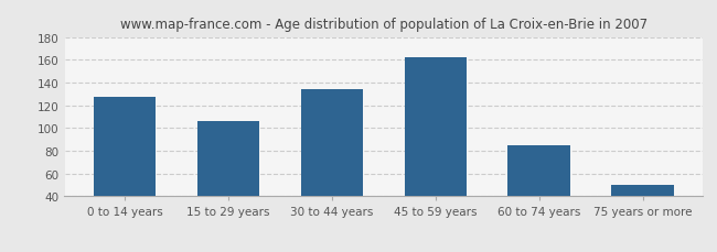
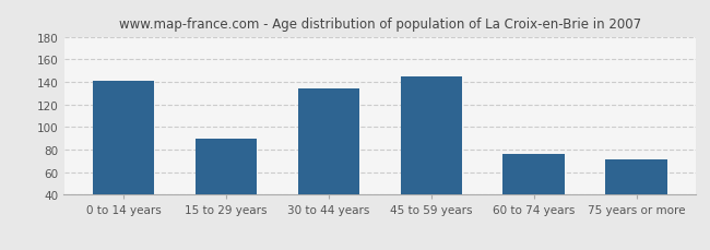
0 to 14 years: 127 -> 141
15 to 29 years: 106 -> 90
45 to 59 years: 162 -> 145
60 to 74 years: 85 -> 76
75 years or more: 50 -> 71
